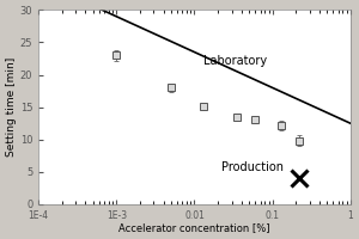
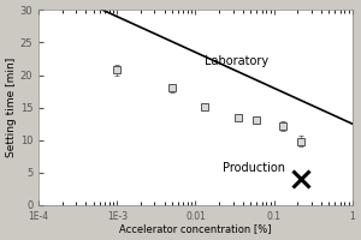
1E-3: 23.0 -> 20.8
